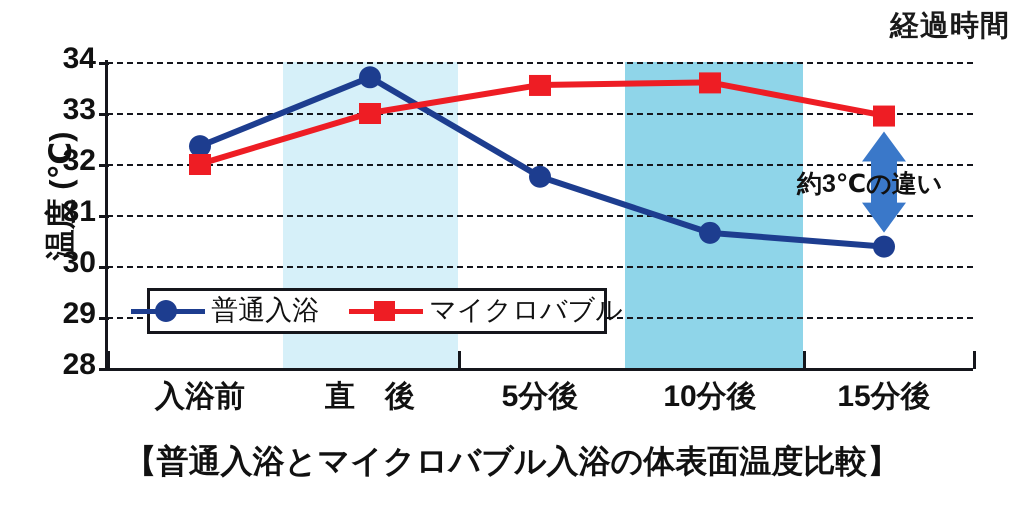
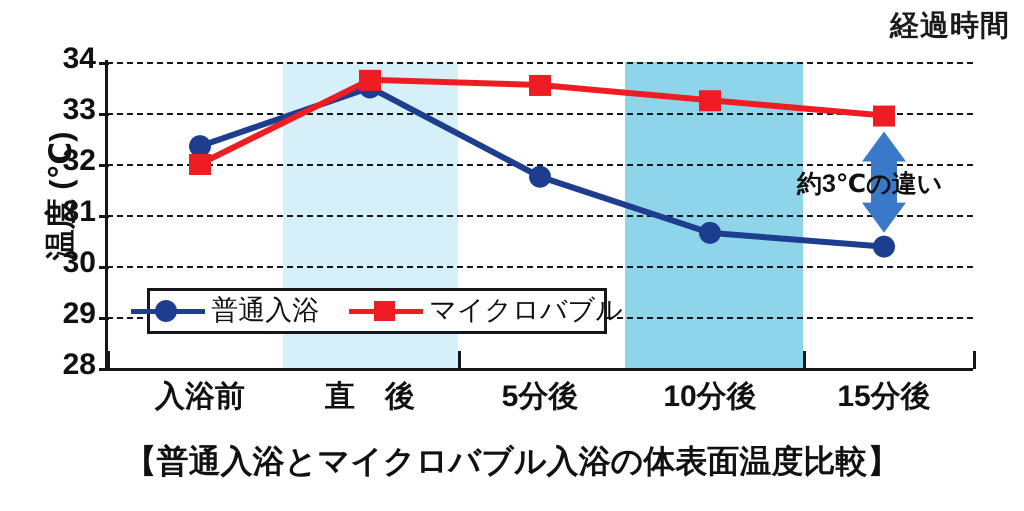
普通入浴/直 後: 33.7 -> 33.5
マイクロバブル/直 後: 33.0 -> 33.6
マイクロバブル/10分後: 33.6 -> 33.2
